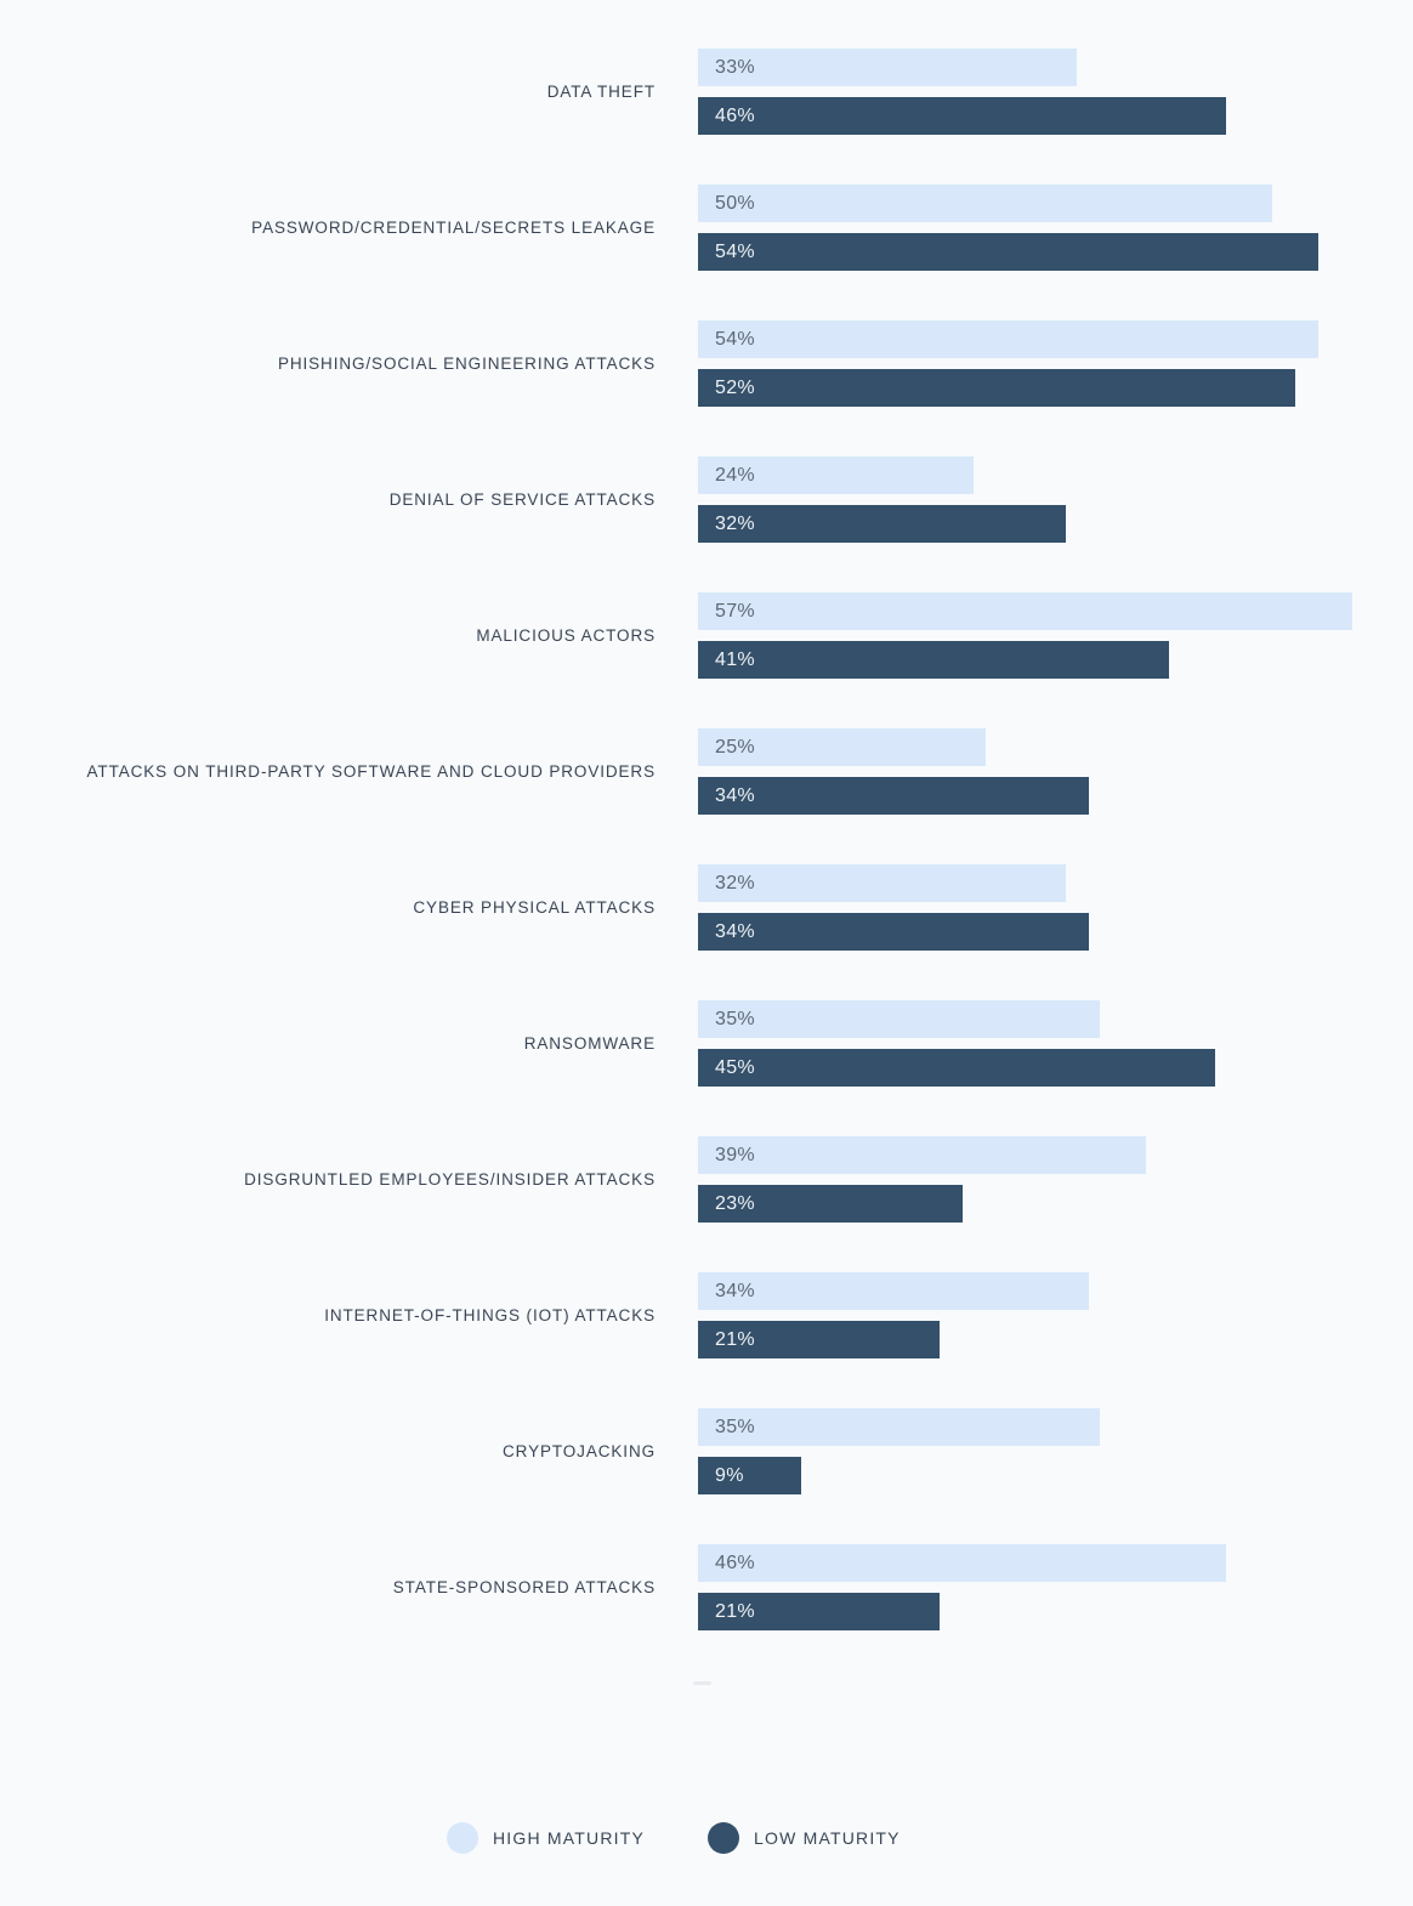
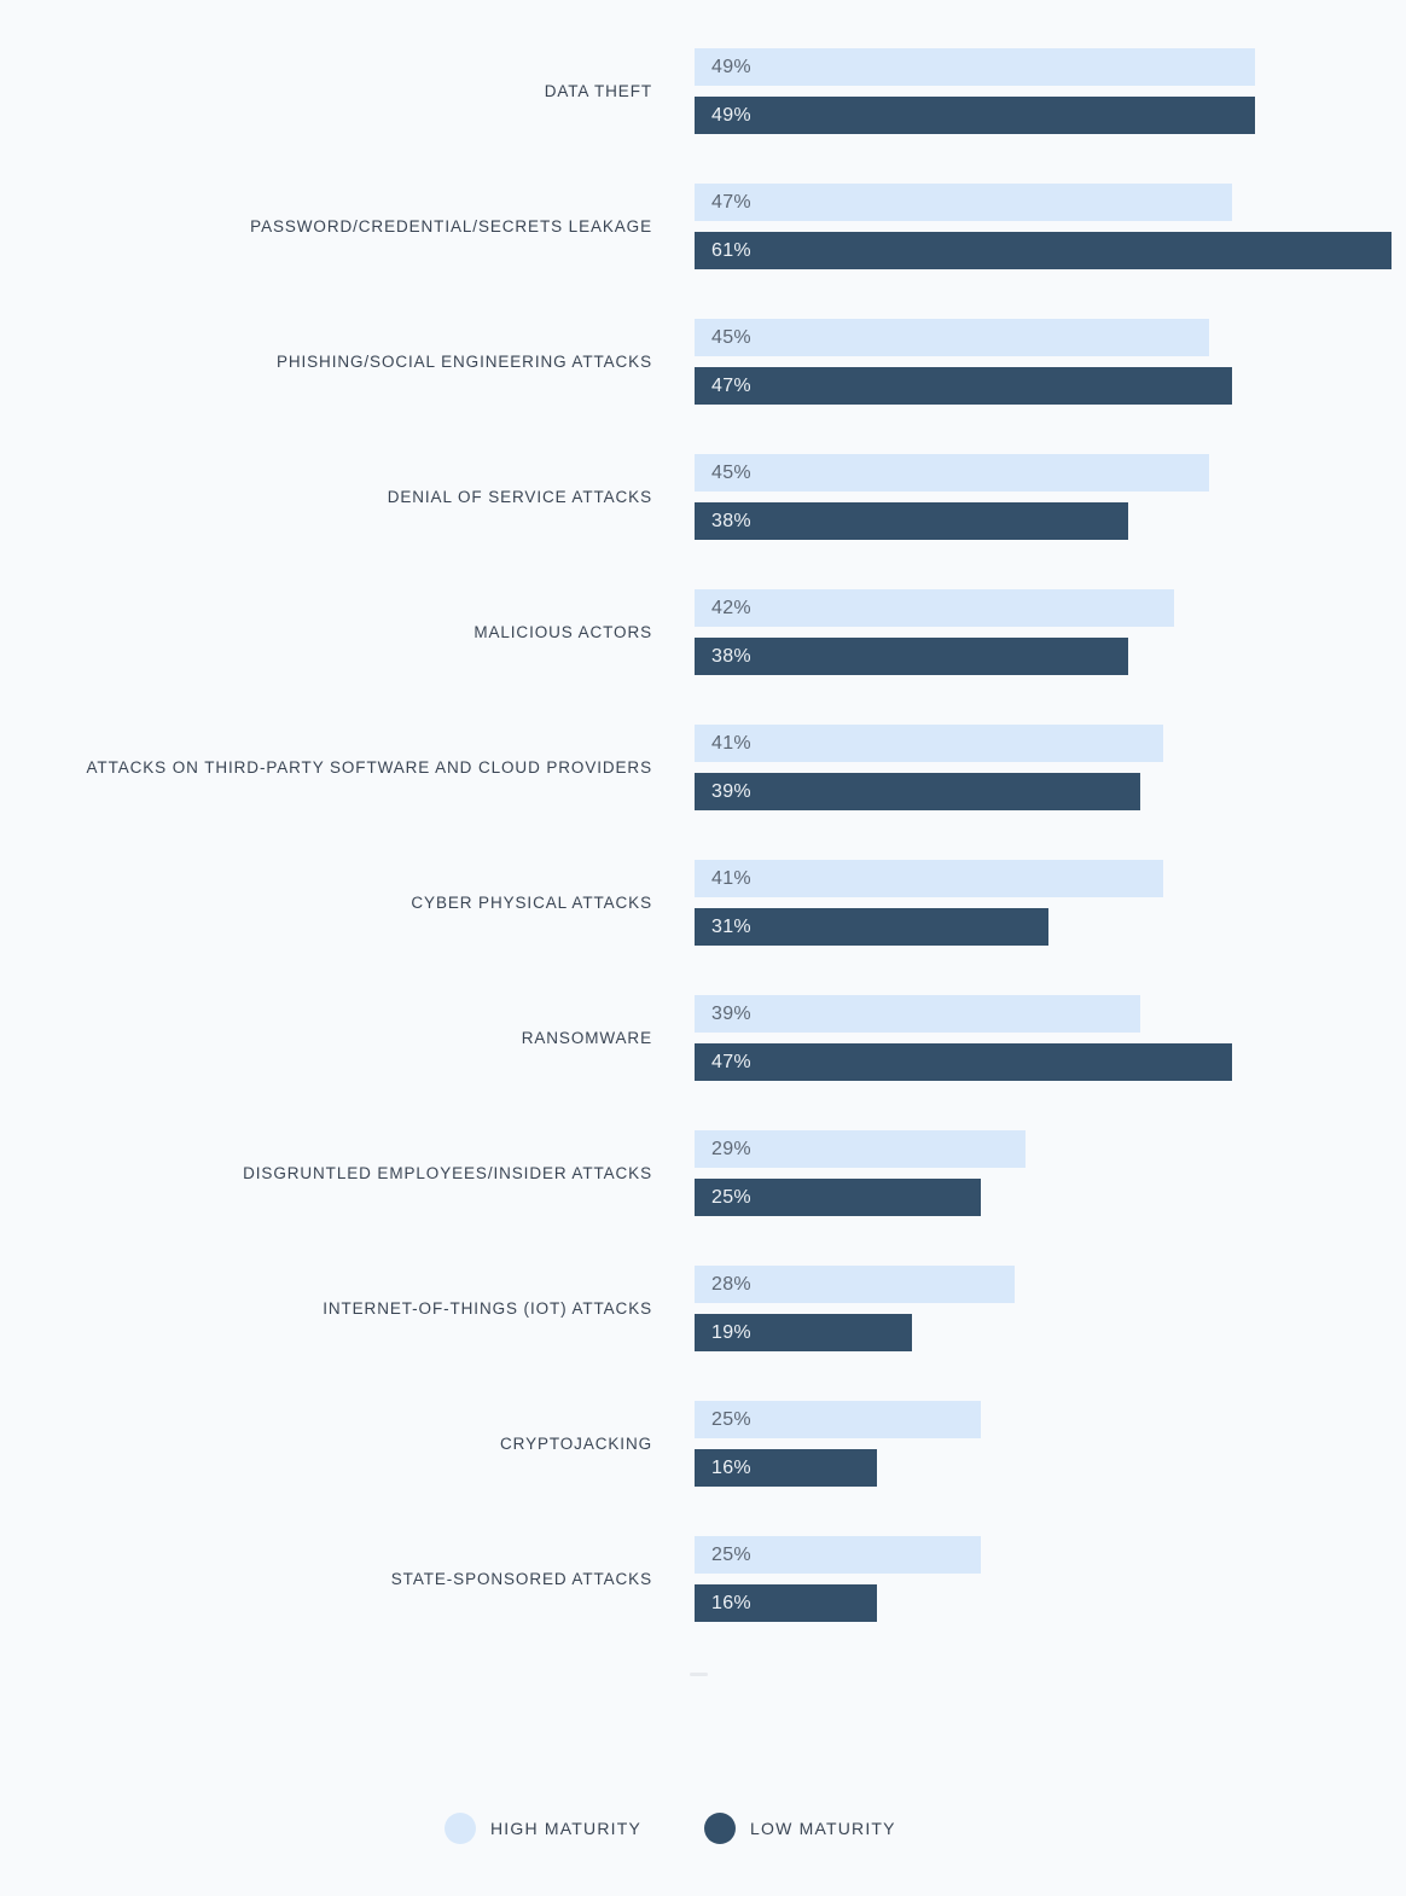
HIGH MATURITY/DATA THEFT: 33% -> 49%
LOW MATURITY/DATA THEFT: 46% -> 49%
HIGH MATURITY/PASSWORD/CREDENTIAL/SECRETS LEAKAGE: 50% -> 47%
LOW MATURITY/PASSWORD/CREDENTIAL/SECRETS LEAKAGE: 54% -> 61%
HIGH MATURITY/PHISHING/SOCIAL ENGINEERING ATTACKS: 54% -> 45%
LOW MATURITY/PHISHING/SOCIAL ENGINEERING ATTACKS: 52% -> 47%
HIGH MATURITY/DENIAL OF SERVICE ATTACKS: 24% -> 45%
LOW MATURITY/DENIAL OF SERVICE ATTACKS: 32% -> 38%
HIGH MATURITY/MALICIOUS ACTORS: 57% -> 42%
LOW MATURITY/MALICIOUS ACTORS: 41% -> 38%
HIGH MATURITY/ATTACKS ON THIRD-PARTY SOFTWARE AND CLOUD PROVIDERS: 25% -> 41%
LOW MATURITY/ATTACKS ON THIRD-PARTY SOFTWARE AND CLOUD PROVIDERS: 34% -> 39%
HIGH MATURITY/CYBER PHYSICAL ATTACKS: 32% -> 41%
LOW MATURITY/CYBER PHYSICAL ATTACKS: 34% -> 31%
HIGH MATURITY/RANSOMWARE: 35% -> 39%
LOW MATURITY/RANSOMWARE: 45% -> 47%
HIGH MATURITY/DISGRUNTLED EMPLOYEES/INSIDER ATTACKS: 39% -> 29%
LOW MATURITY/DISGRUNTLED EMPLOYEES/INSIDER ATTACKS: 23% -> 25%
HIGH MATURITY/INTERNET-OF-THINGS (IOT) ATTACKS: 34% -> 28%
LOW MATURITY/INTERNET-OF-THINGS (IOT) ATTACKS: 21% -> 19%
HIGH MATURITY/CRYPTOJACKING: 35% -> 25%
LOW MATURITY/CRYPTOJACKING: 9% -> 16%
HIGH MATURITY/STATE-SPONSORED ATTACKS: 46% -> 25%
LOW MATURITY/STATE-SPONSORED ATTACKS: 21% -> 16%
